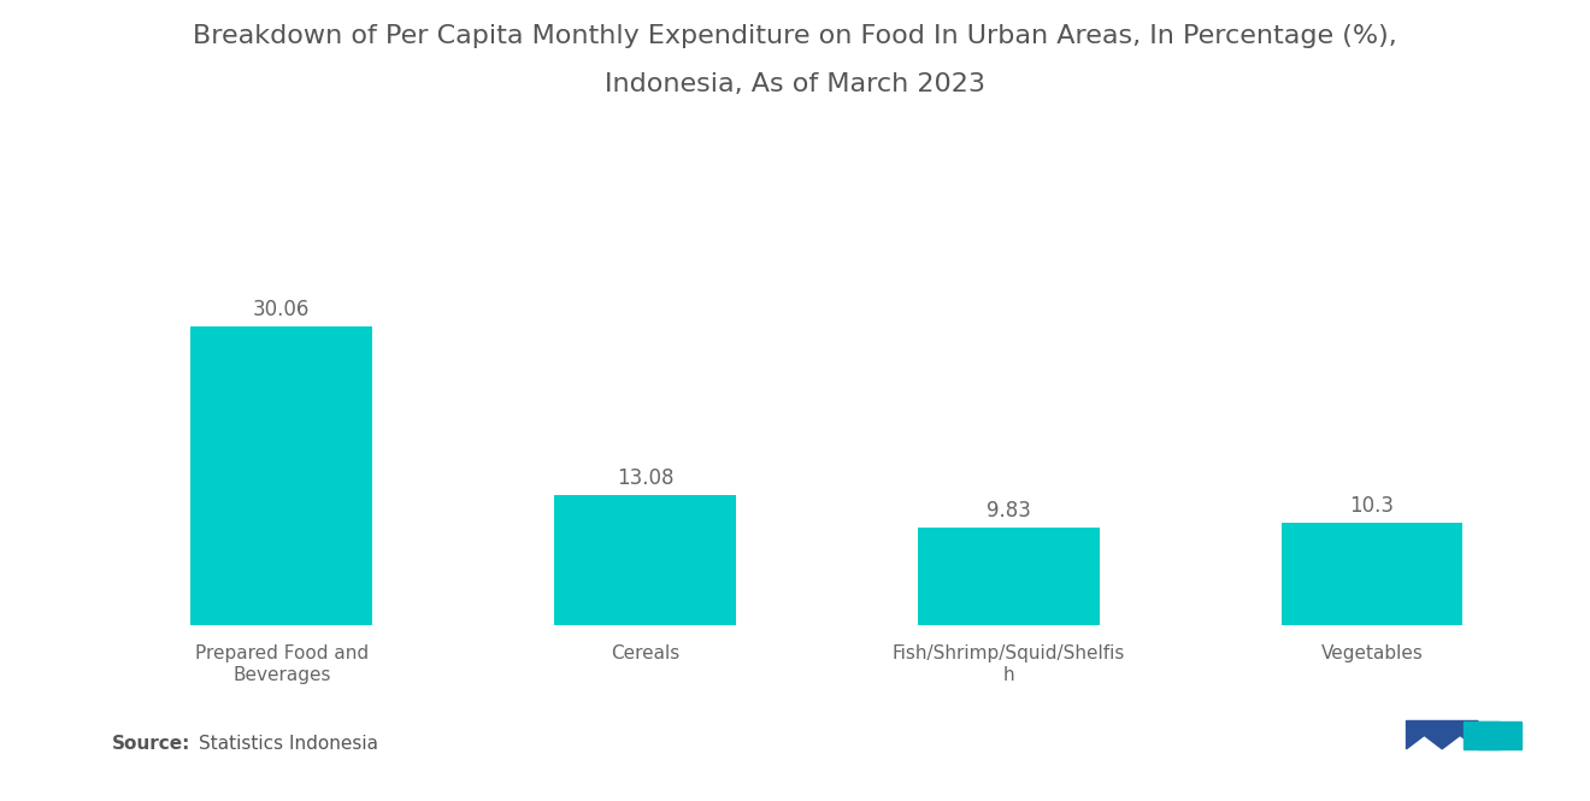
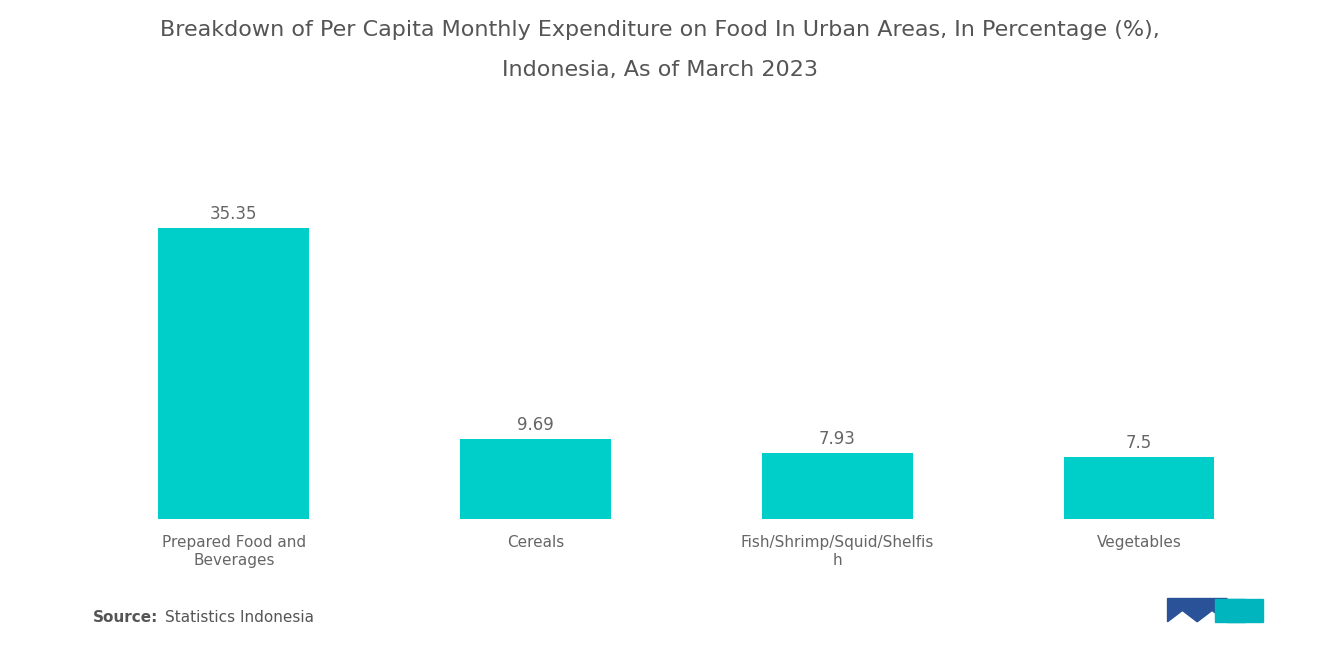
Prepared Food and Beverages: 30.06 -> 35.35
Cereals: 13.08 -> 9.69
Fish/Shrimp/Squid/Shelfis h: 9.83 -> 7.93
Vegetables: 10.3 -> 7.5
